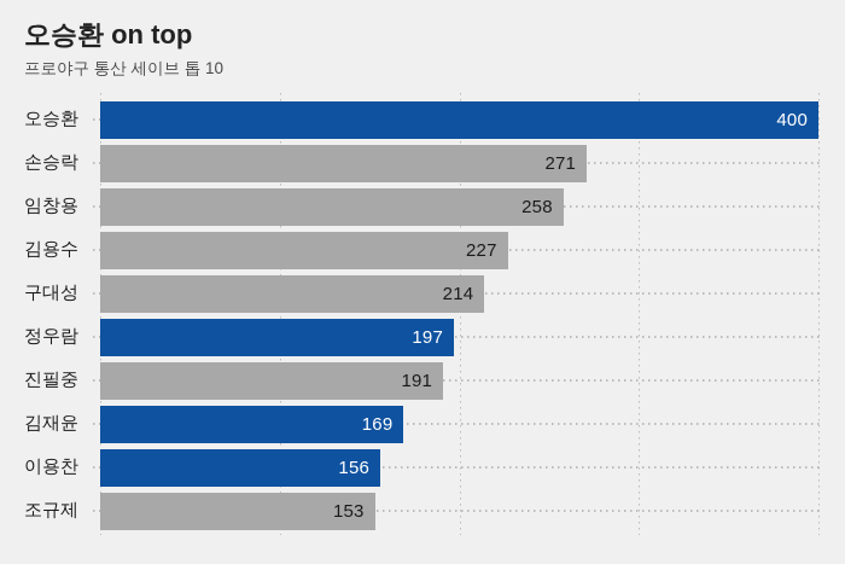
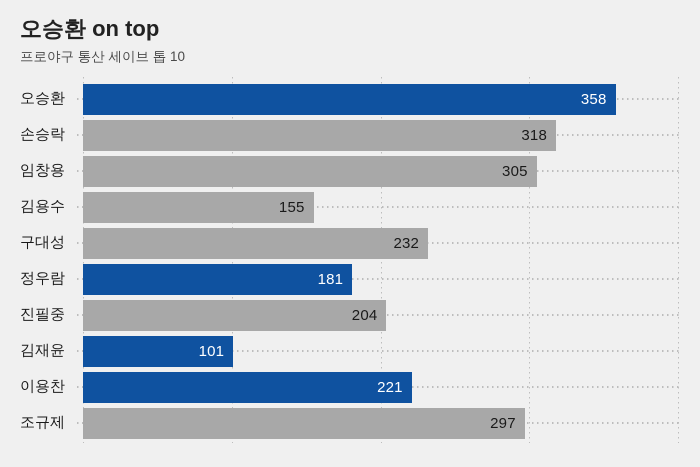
오승환: 400 -> 358
손승락: 271 -> 318
임창용: 258 -> 305
김용수: 227 -> 155
구대성: 214 -> 232
정우람: 197 -> 181
진필중: 191 -> 204
김재윤: 169 -> 101
이용찬: 156 -> 221
조규제: 153 -> 297
